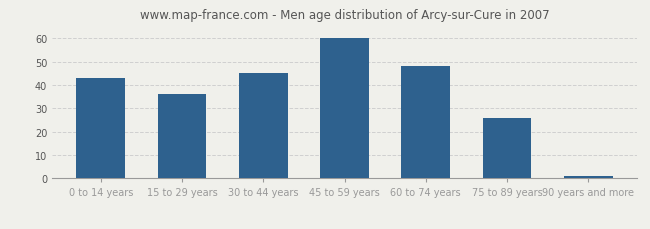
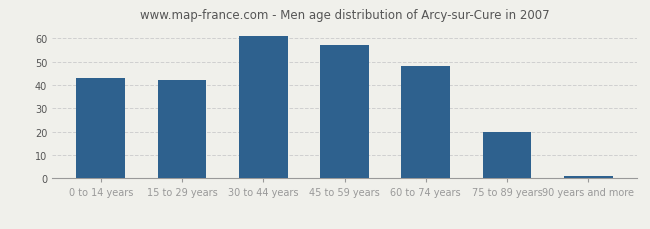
15 to 29 years: 36 -> 42
30 to 44 years: 45 -> 61
45 to 59 years: 60 -> 57
75 to 89 years: 26 -> 20
